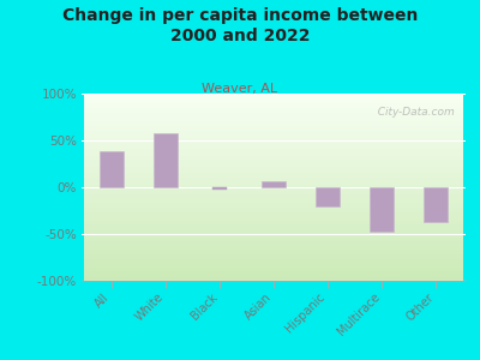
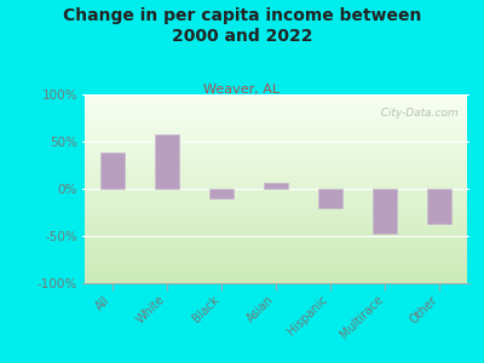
Black: -2% -> -10%
